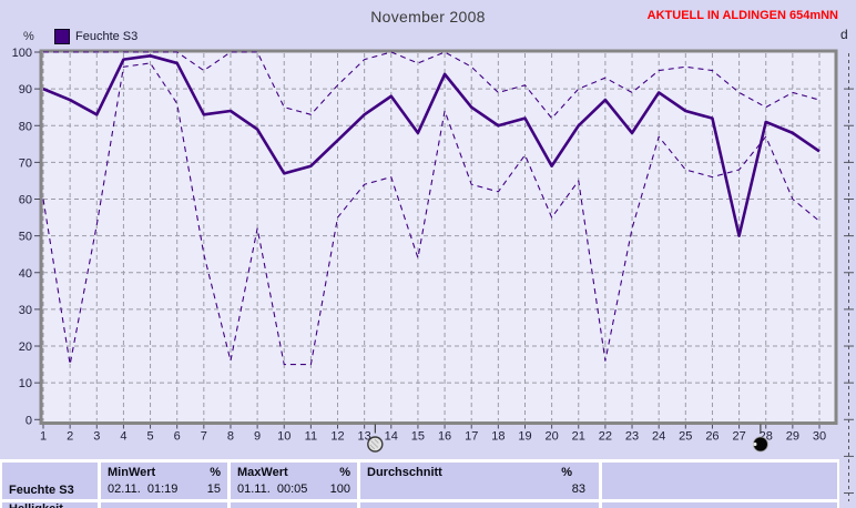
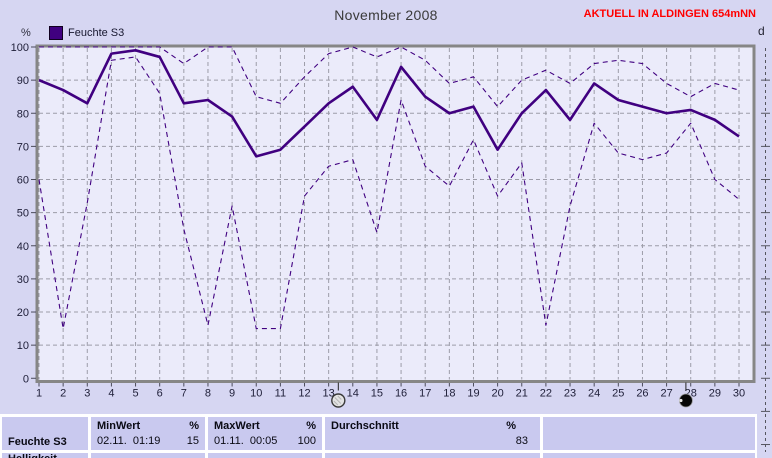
MinWert/18: 62 -> 58
Feuchte S3/27: 50 -> 80
